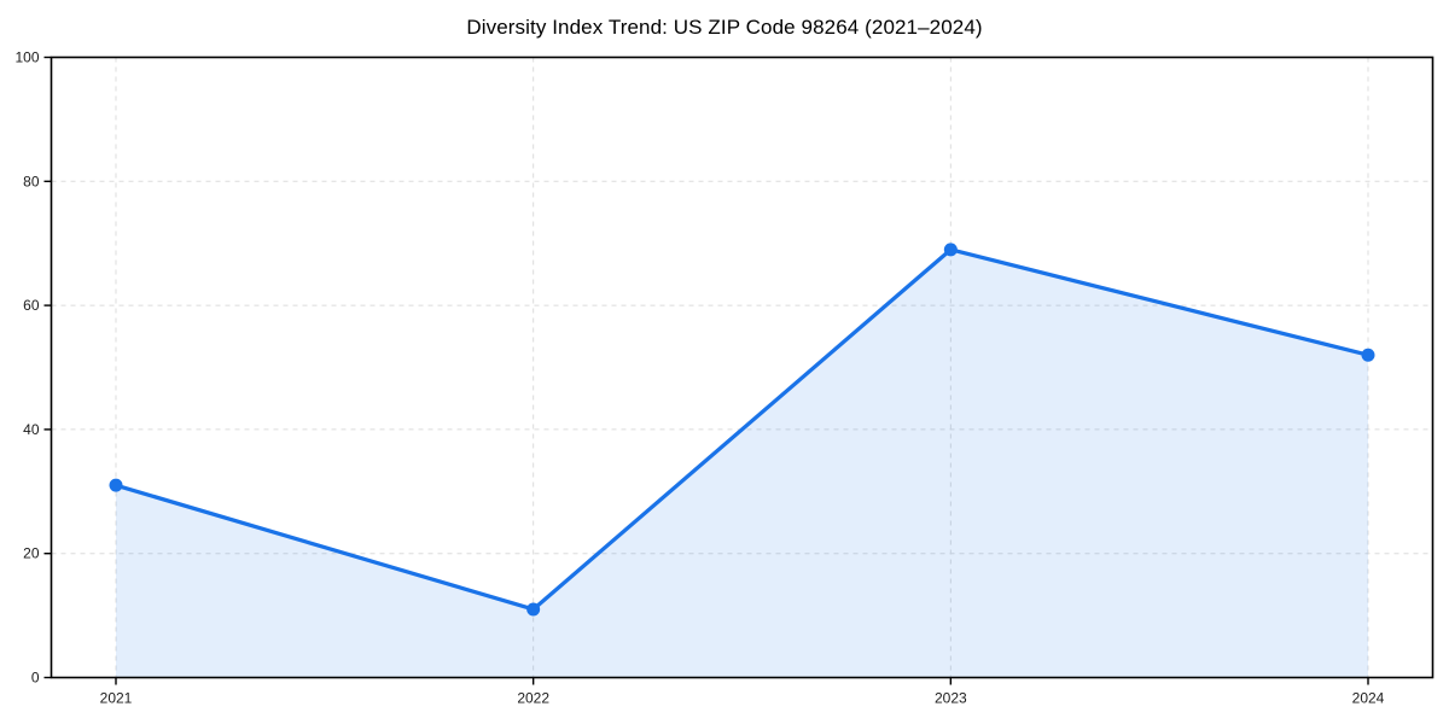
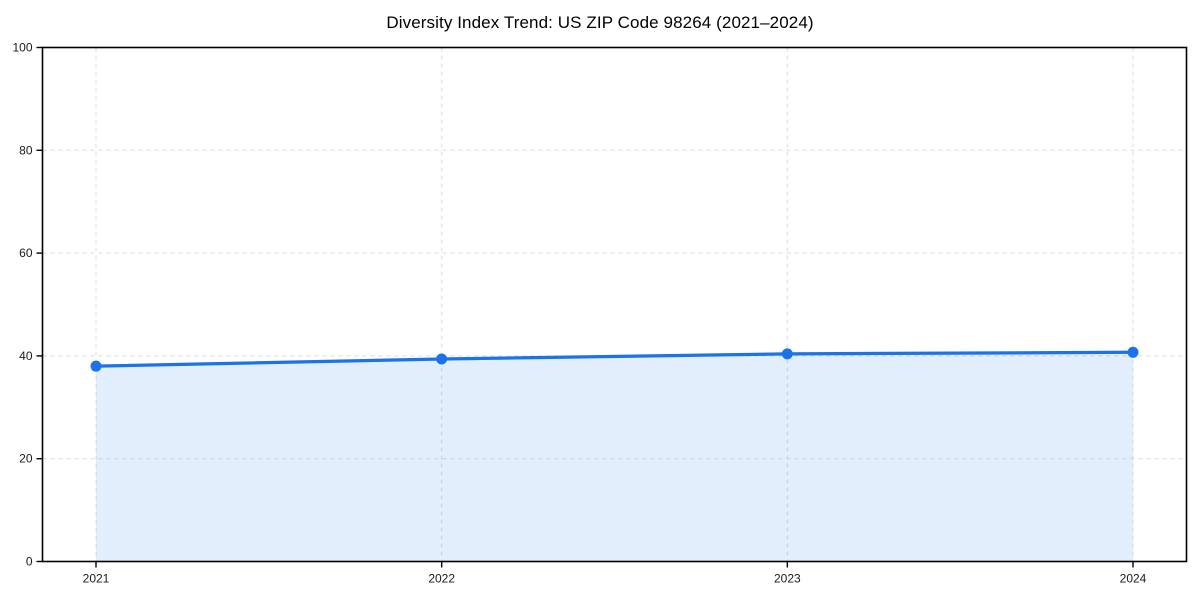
2021: 31 -> 38
2022: 11 -> 39
2023: 69 -> 40
2024: 52 -> 41
